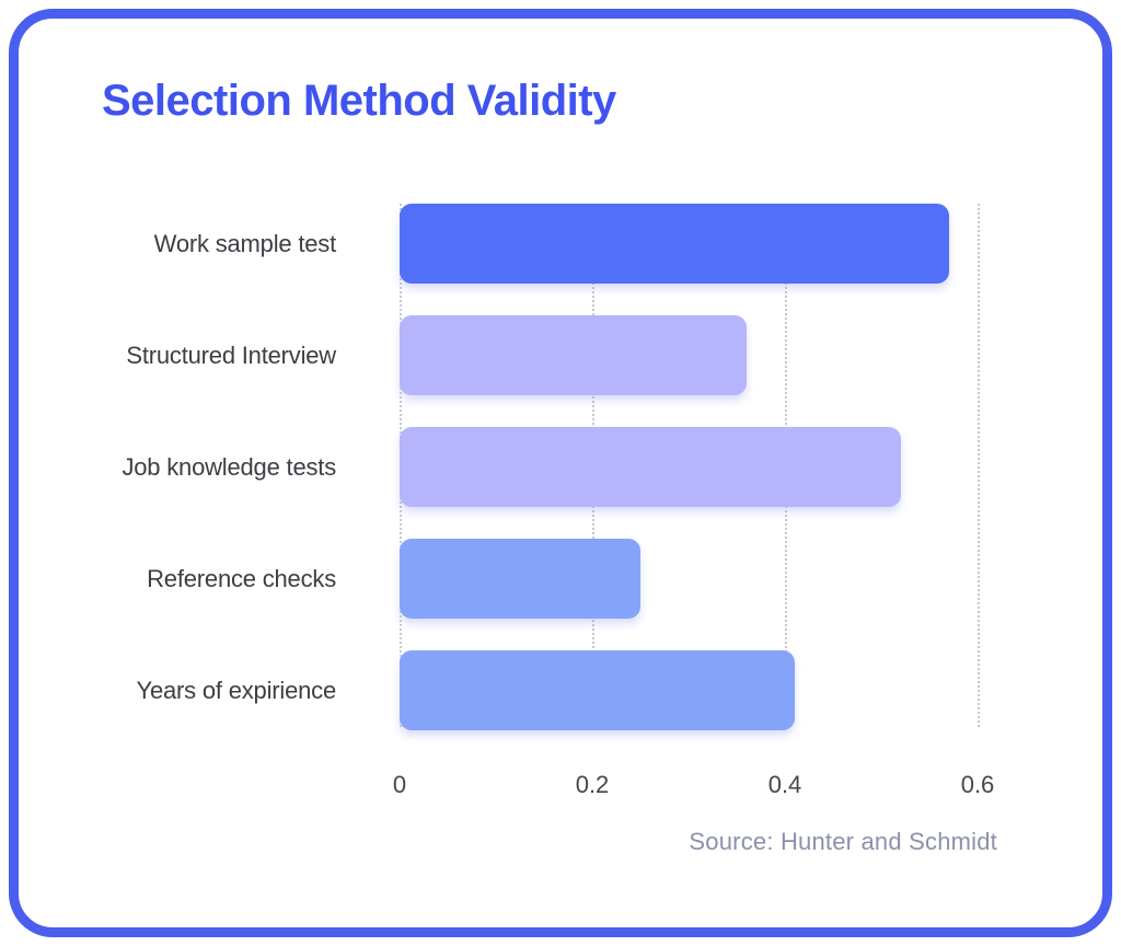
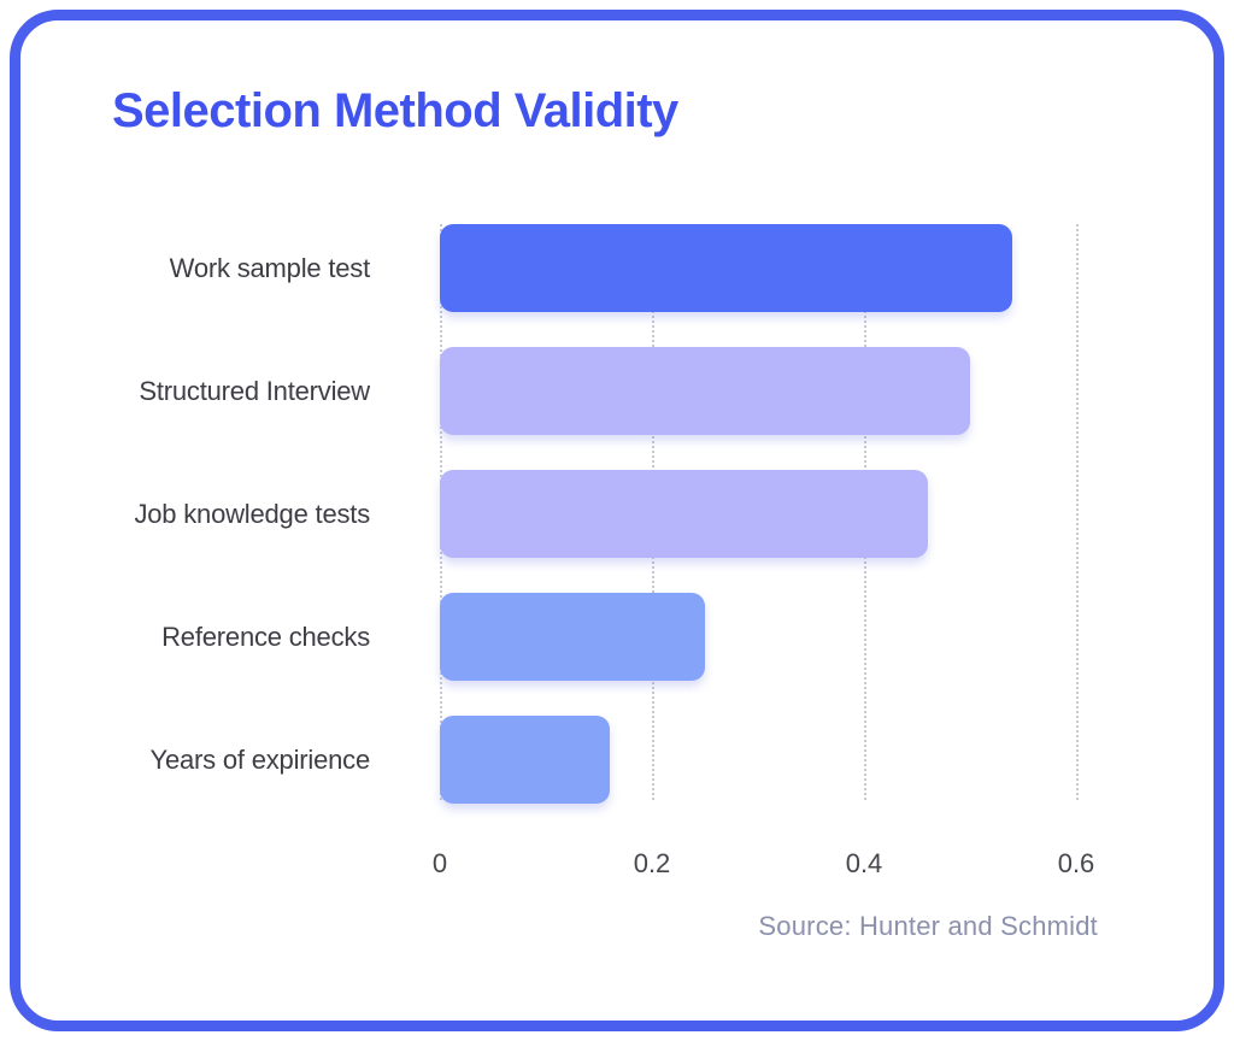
Work sample test: 0.57 -> 0.54
Structured Interview: 0.36 -> 0.50
Job knowledge tests: 0.52 -> 0.46
Years of expirience: 0.41 -> 0.16
